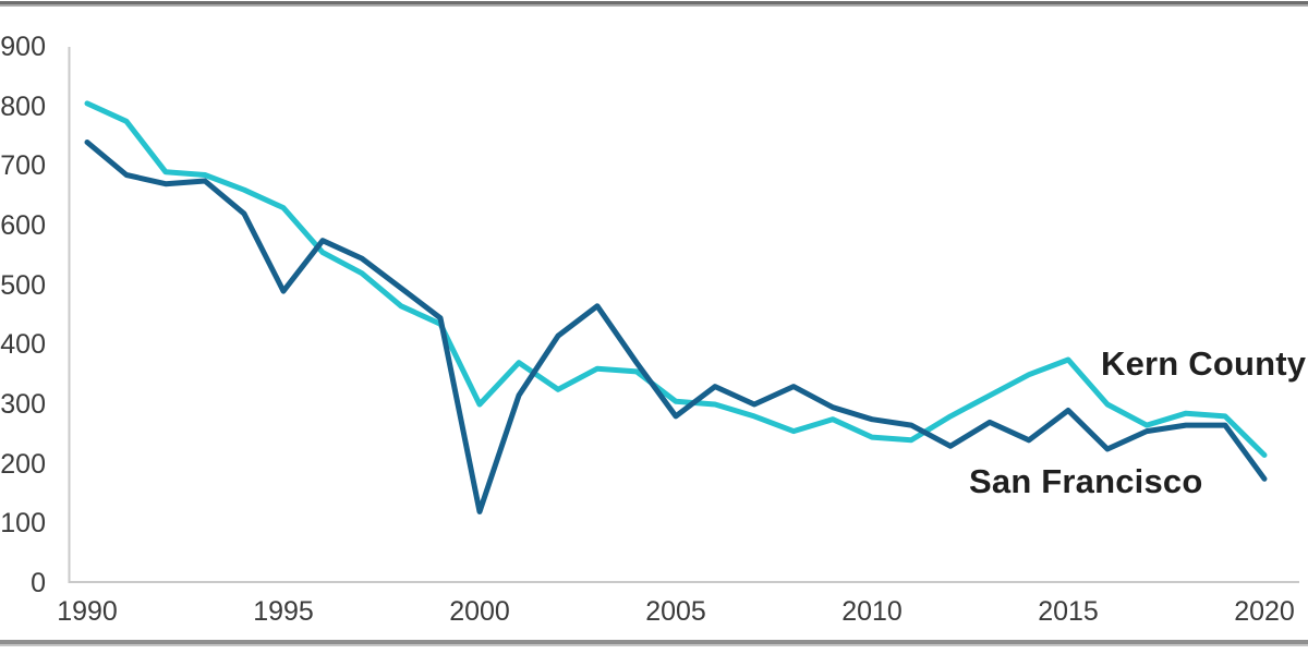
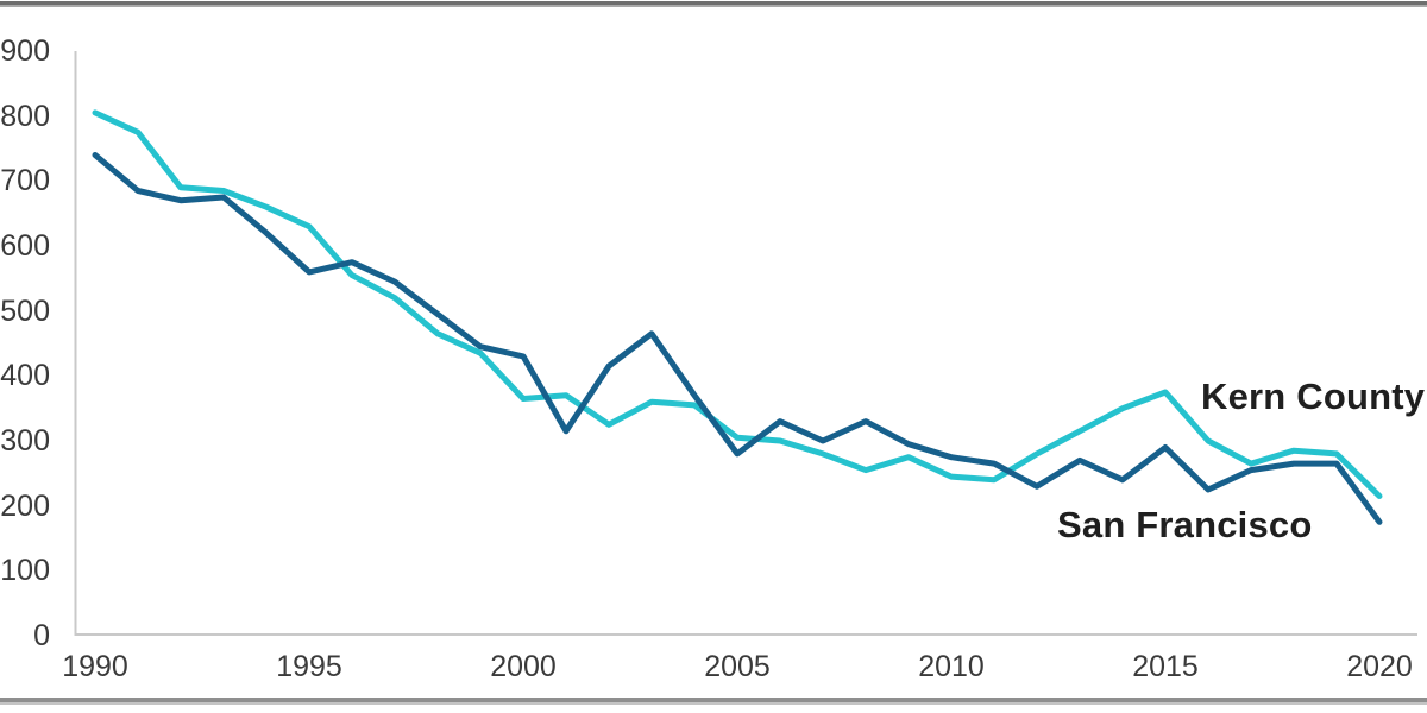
San Francisco/1995: 490 -> 560
Kern County/2000: 300 -> 360
San Francisco/2000: 120 -> 430
